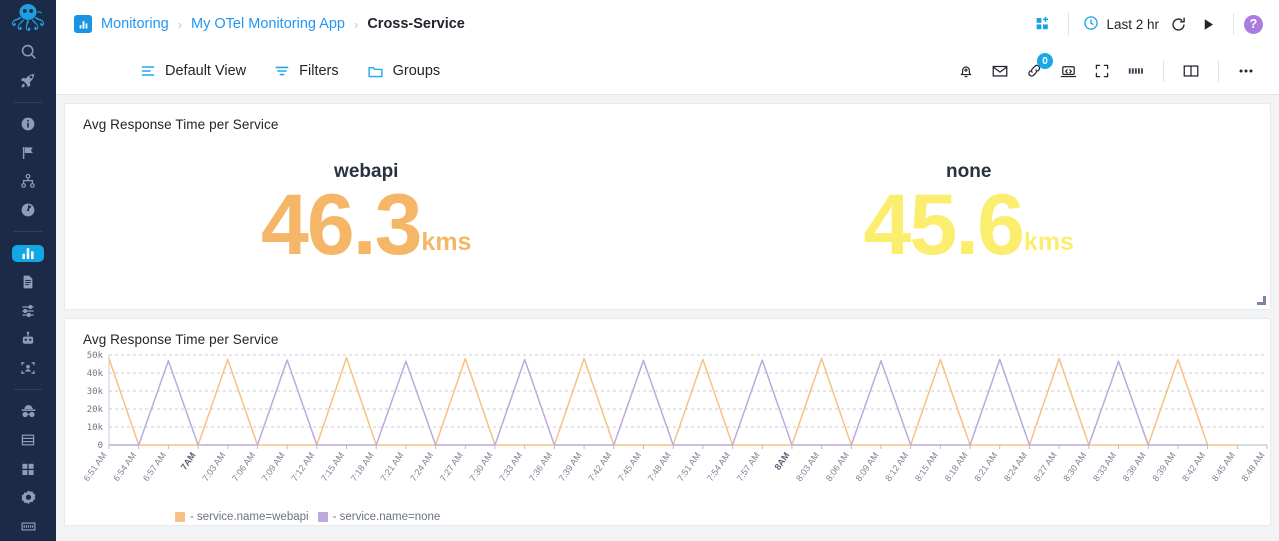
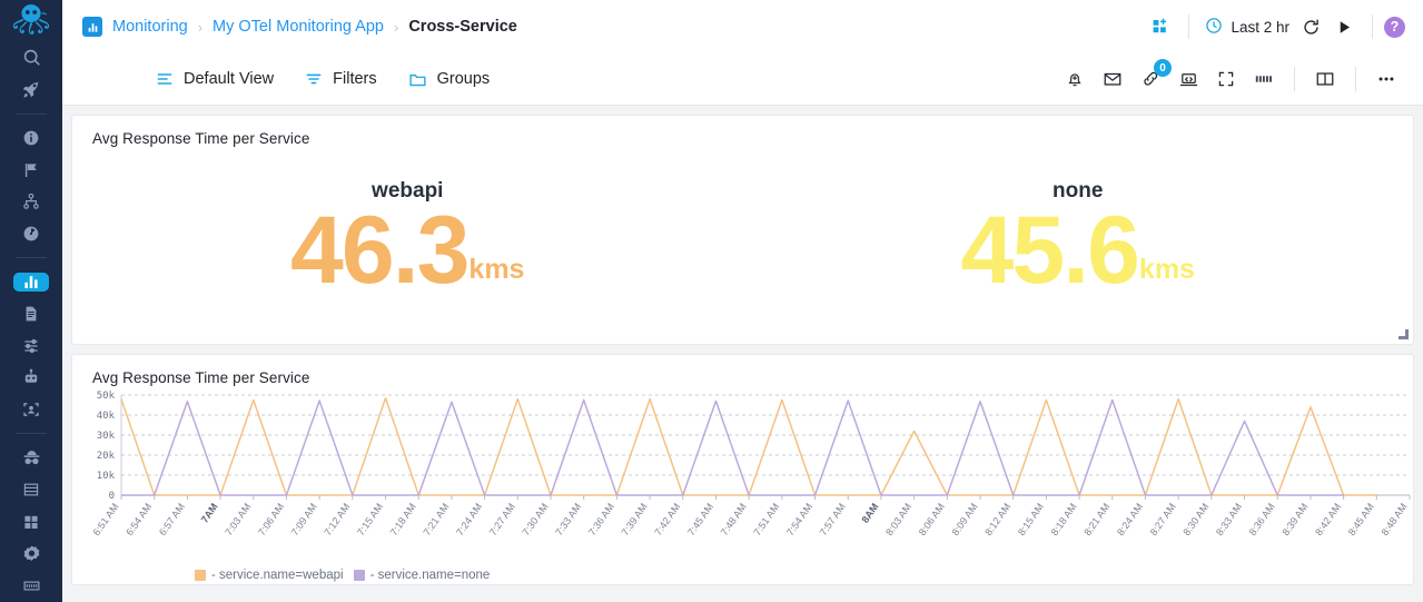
- service.name=webapi/8:03 AM: 48k -> 32k
- service.name=none/8:33 AM: 46k -> 37k
- service.name=webapi/8:39 AM: 48k -> 44k
